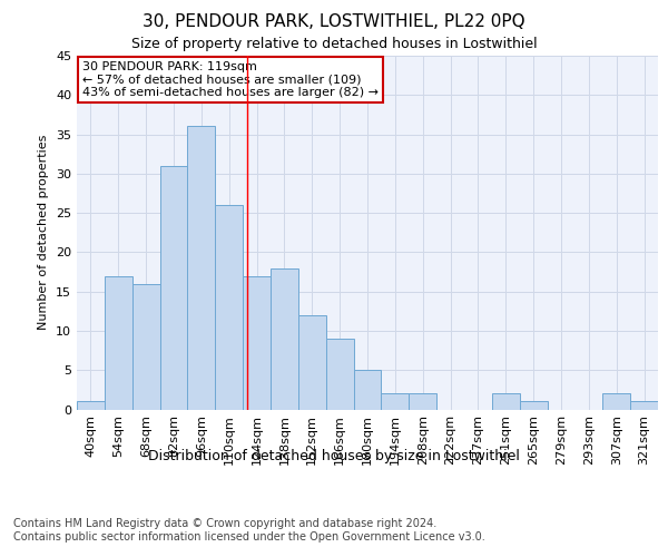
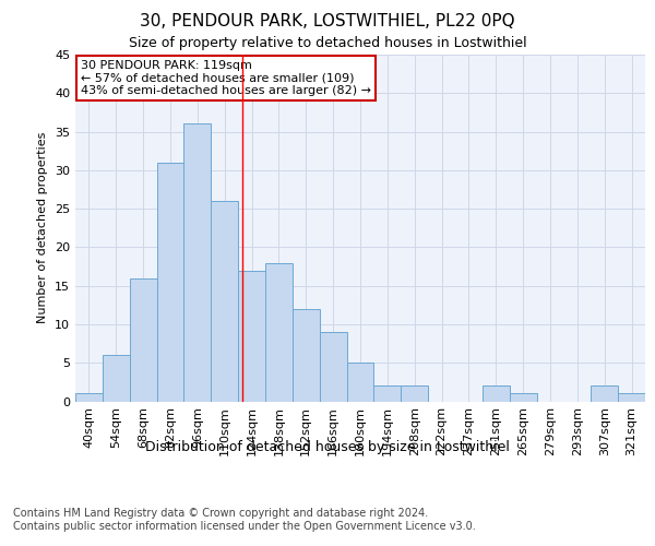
54sqm: 17 -> 6
